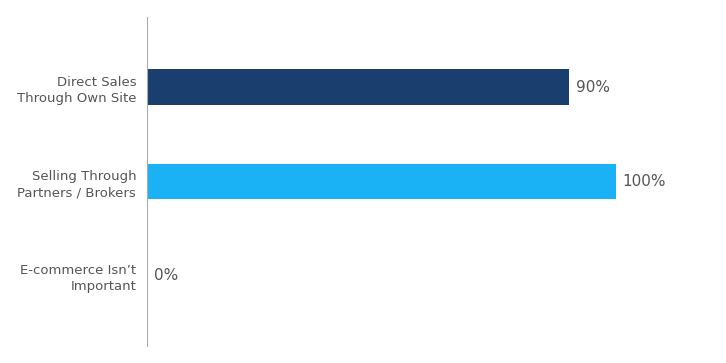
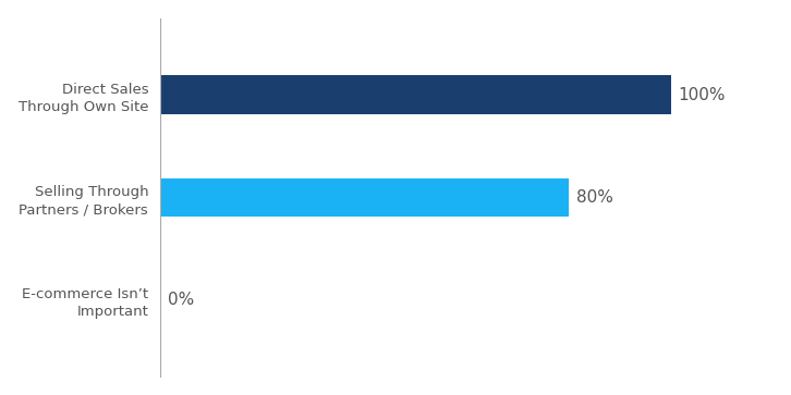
Direct Sales Through Own Site: 90% -> 100%
Selling Through Partners / Brokers: 100% -> 80%
